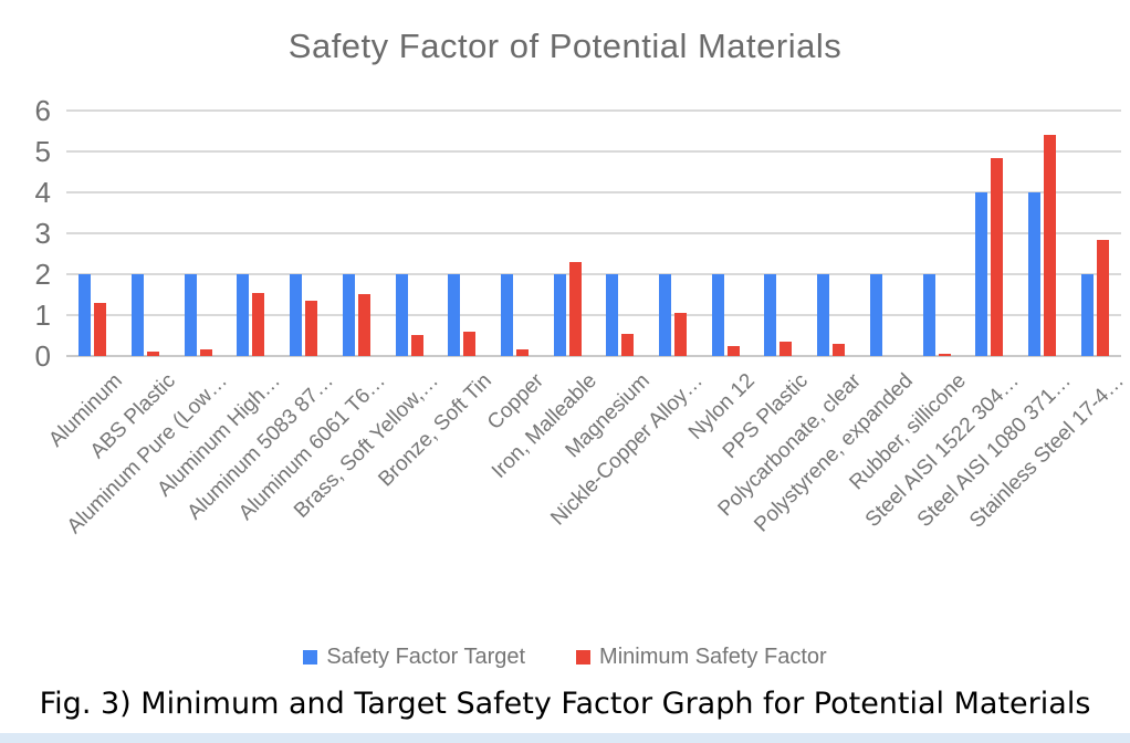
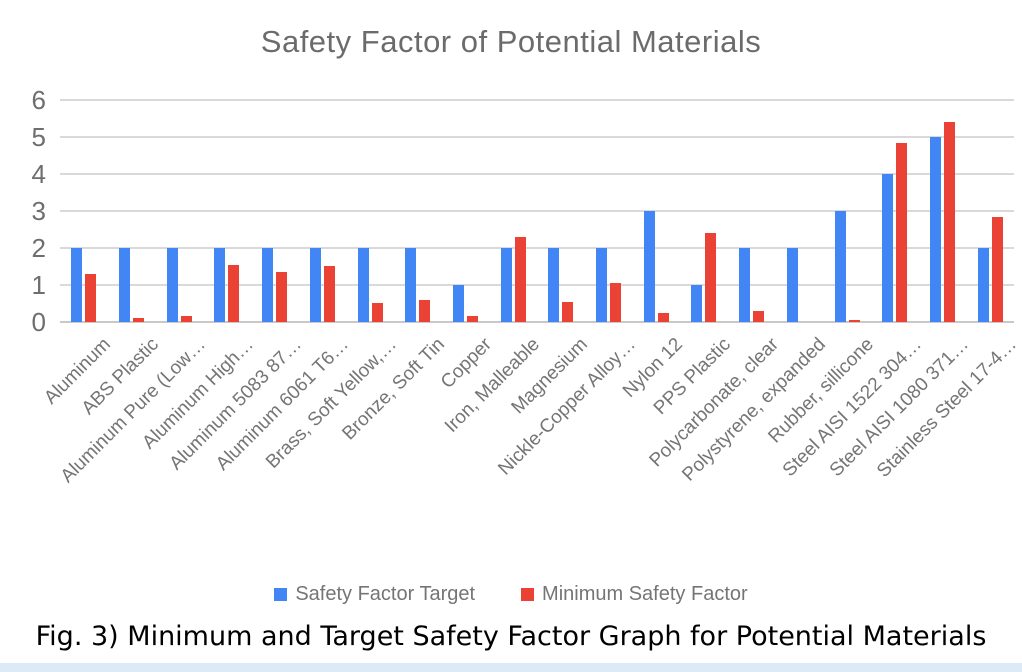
Safety Factor Target/Copper: 2 -> 1
Safety Factor Target/Nylon 12: 2 -> 3
Safety Factor Target/PPS Plastic: 2 -> 1
Minimum Safety Factor/PPS Plastic: 0.3 -> 2.4
Safety Factor Target/Rubber, sillicone: 2 -> 3
Safety Factor Target/Steel AISI 1080 371…: 4 -> 5
